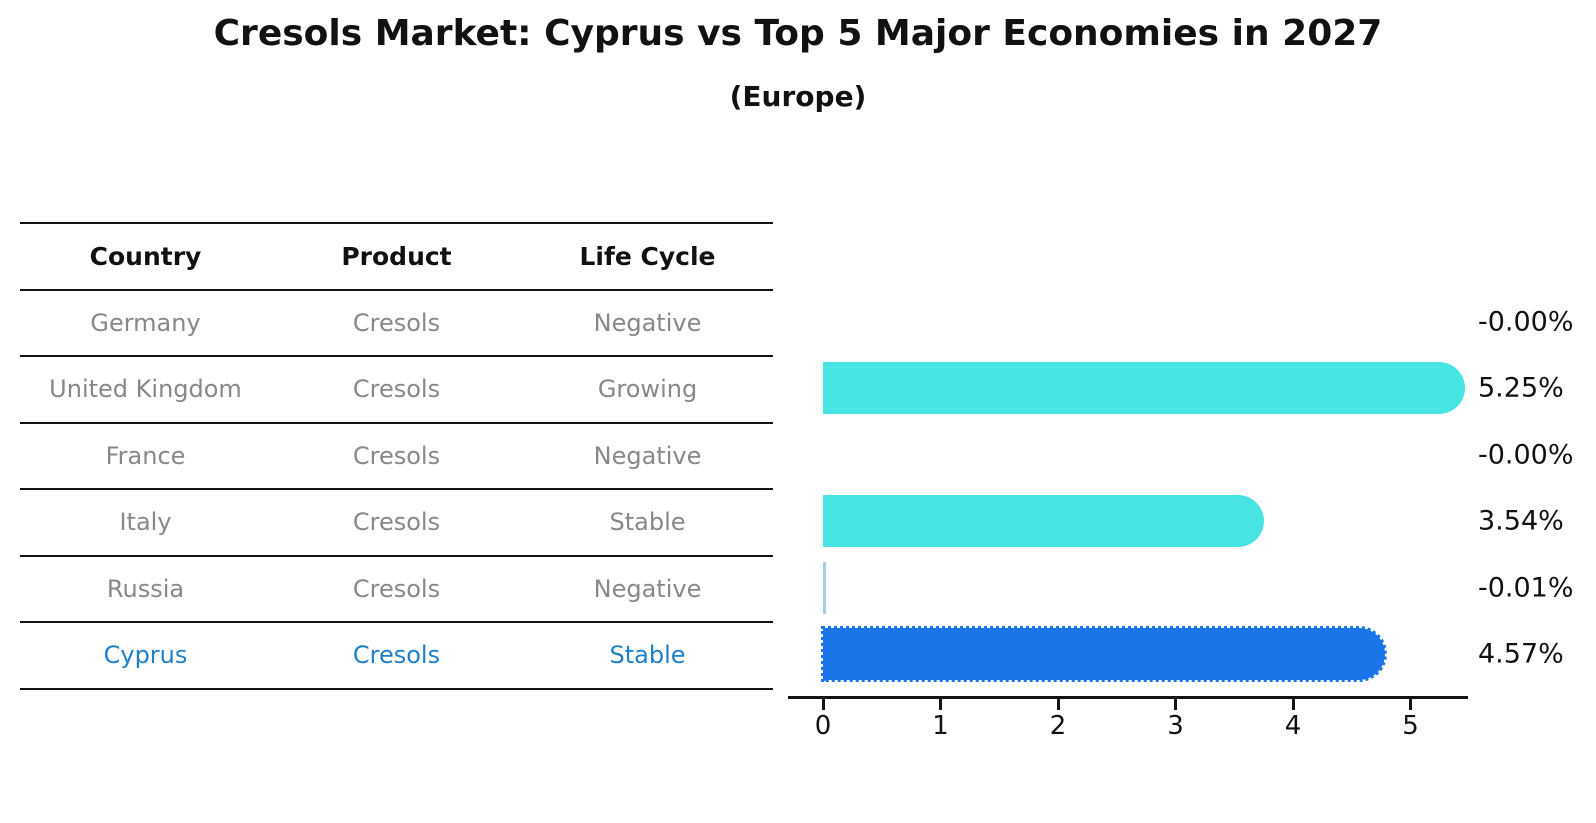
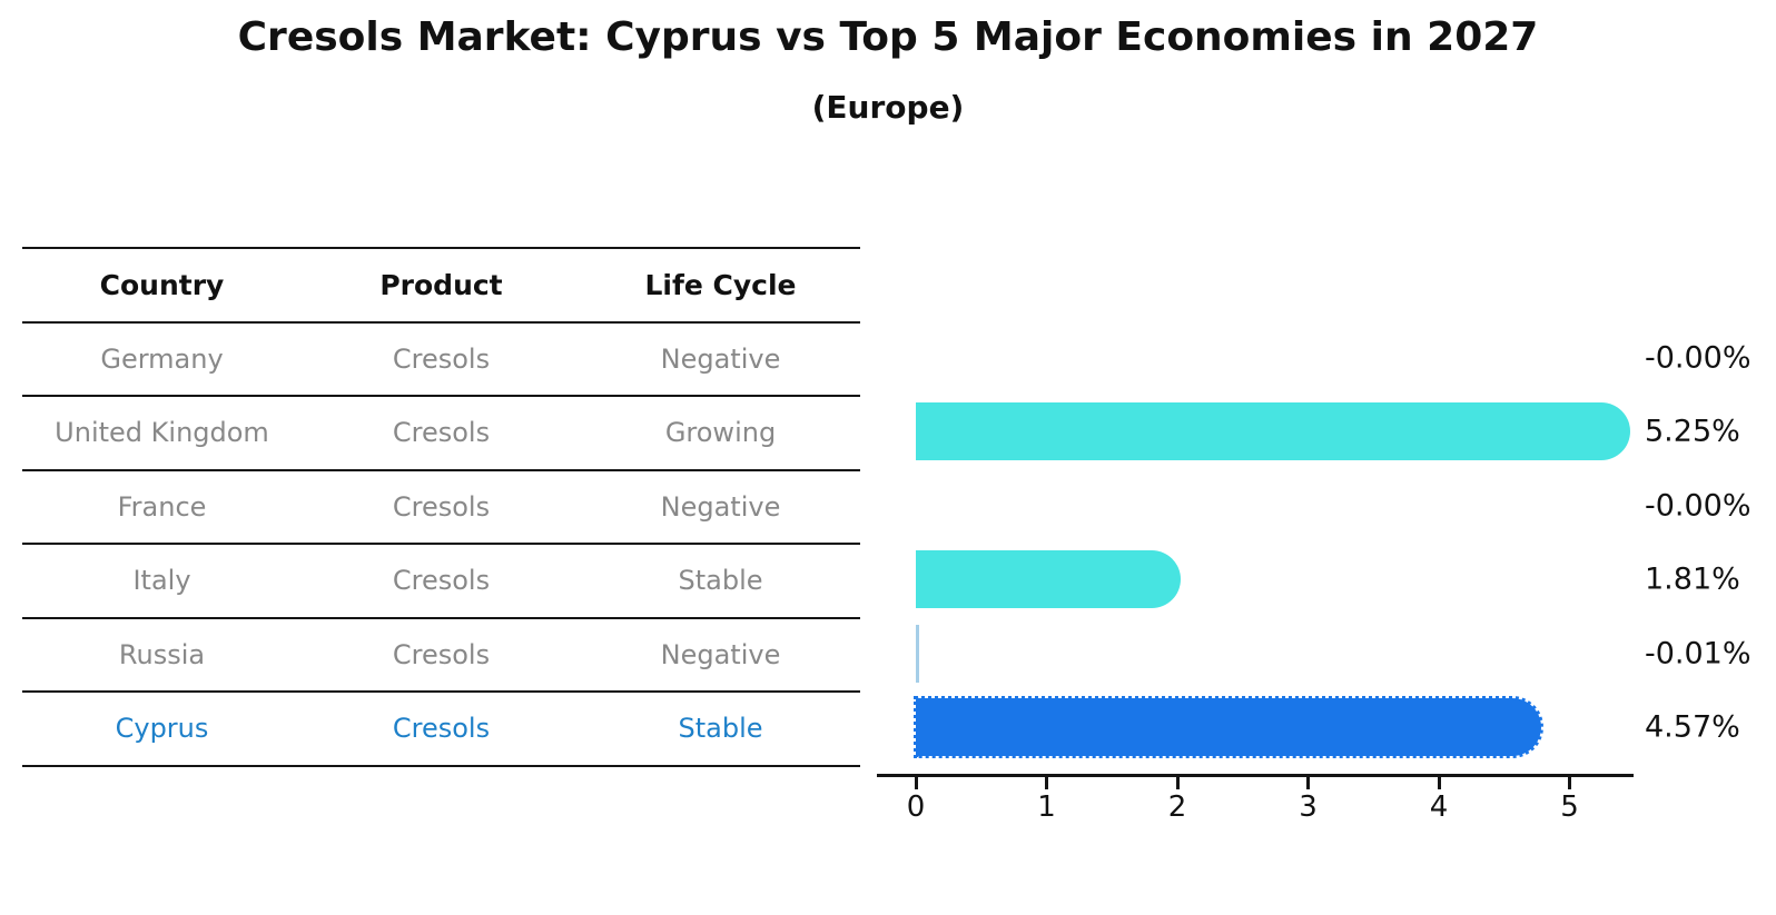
Italy: 3.54% -> 1.81%
